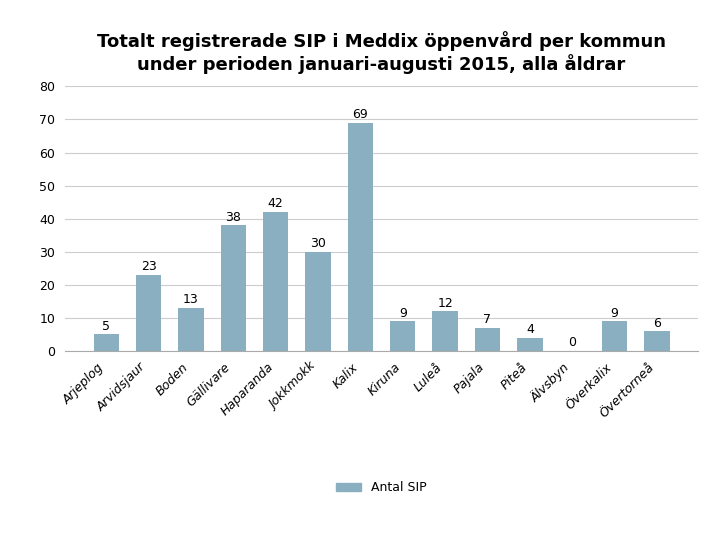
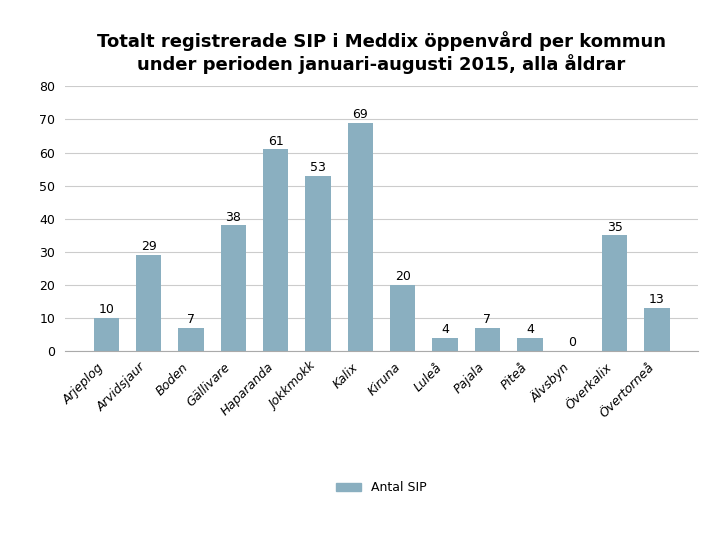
Arjeplog: 5 -> 10
Arvidsjaur: 23 -> 29
Boden: 13 -> 7
Haparanda: 42 -> 61
Jokkmokk: 30 -> 53
Kiruna: 9 -> 20
Luleå: 12 -> 4
Överkalix: 9 -> 35
Övertorneå: 6 -> 13
